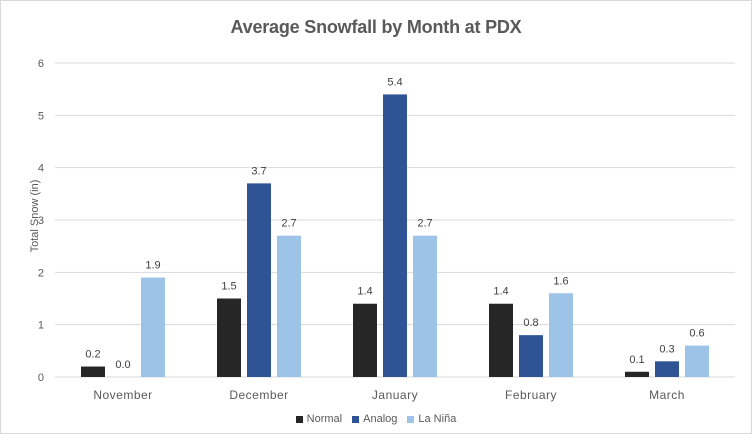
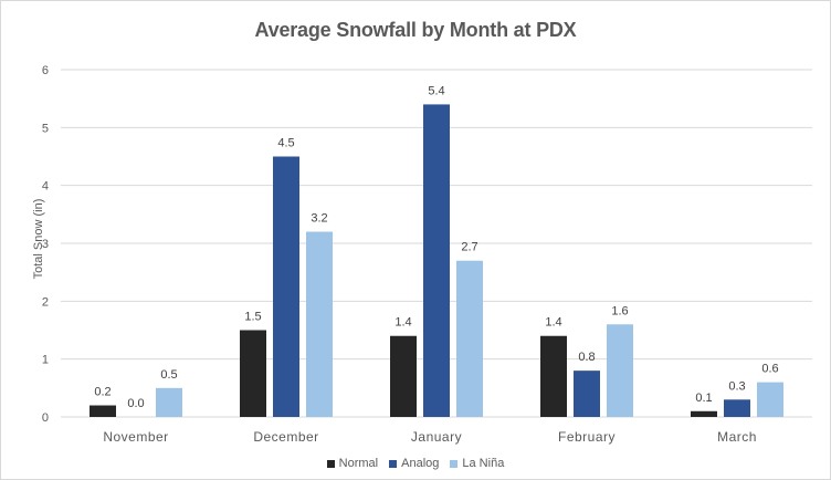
La Niña/November: 1.9 -> 0.5
Analog/December: 3.7 -> 4.5
La Niña/December: 2.7 -> 3.2
